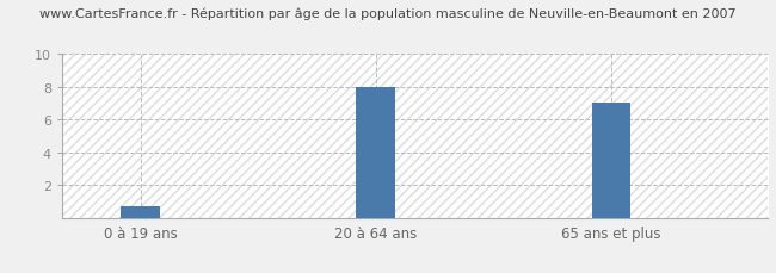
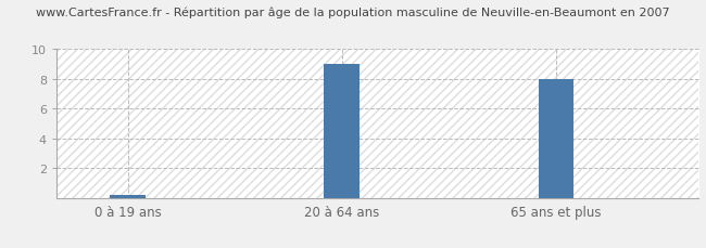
0 à 19 ans: 0.7 -> 0.2
20 à 64 ans: 8.0 -> 9.0
65 ans et plus: 7.0 -> 8.0
